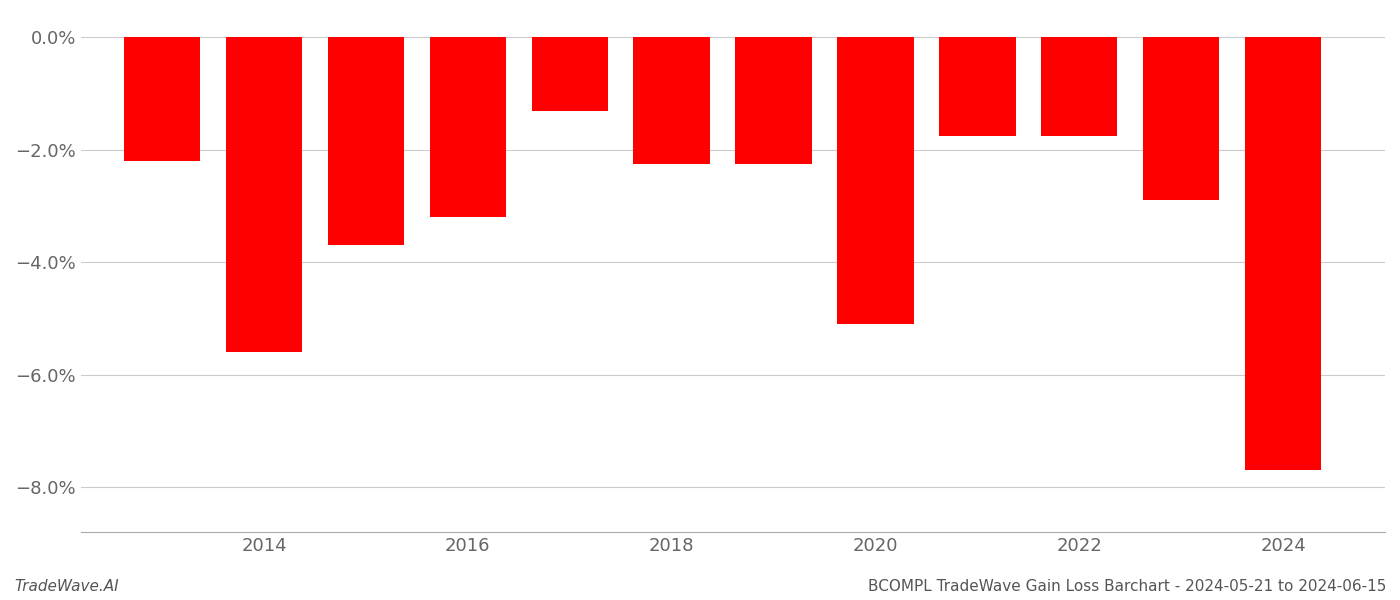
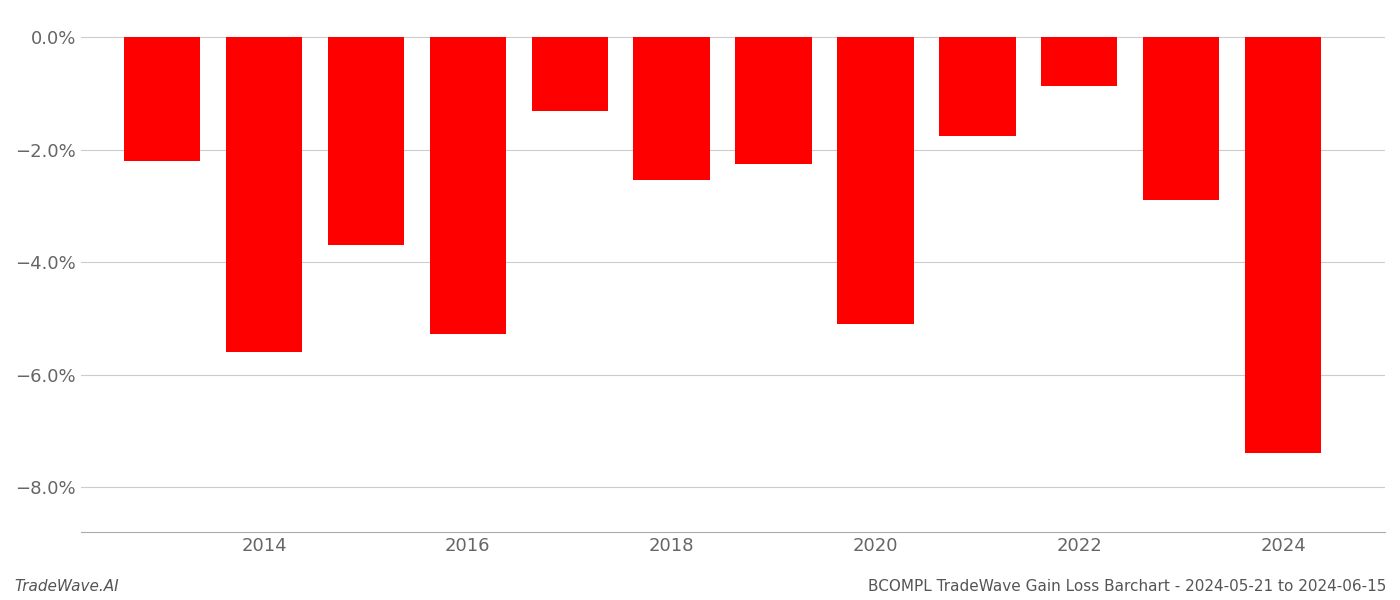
2016: -3.20% -> -5.28%
2018: -2.25% -> -2.54%
2022: -1.75% -> -0.86%
2024: -7.70% -> -7.40%
